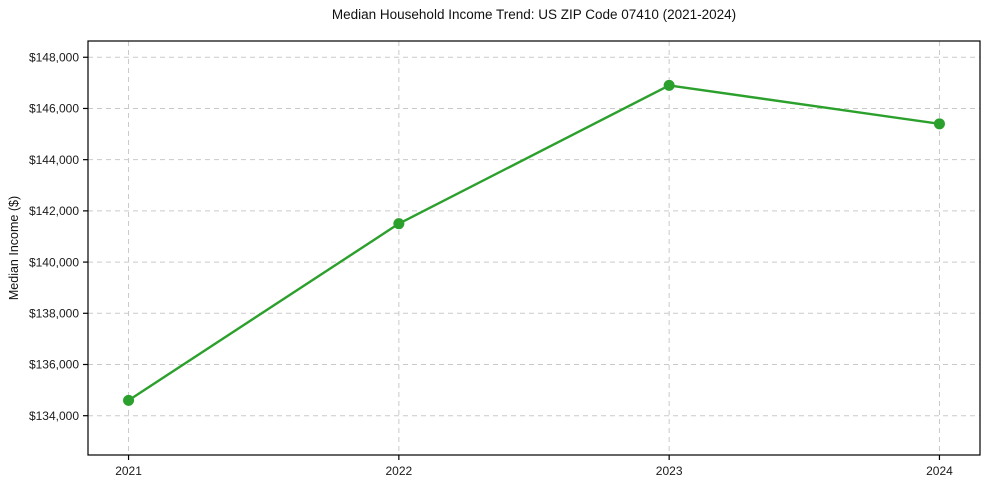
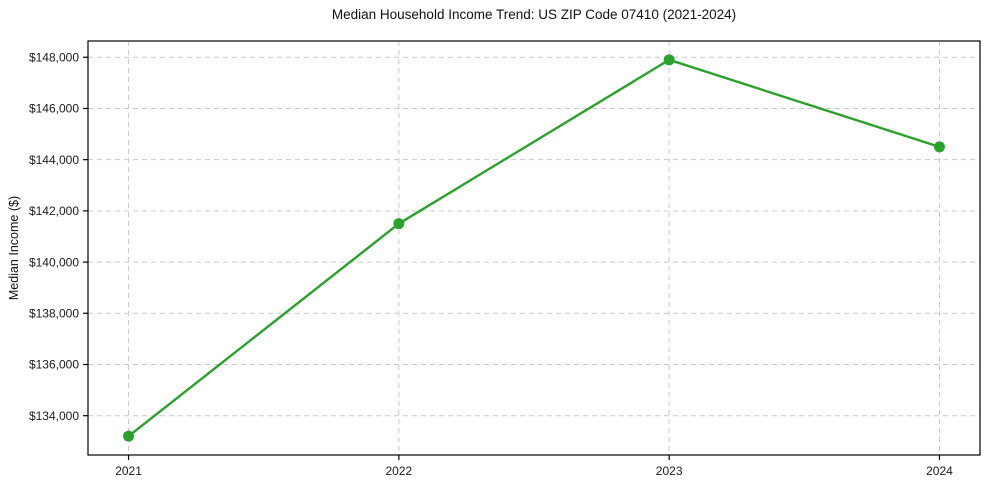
2021: $134600 -> $133200
2023: $146900 -> $147900
2024: $145400 -> $144500
